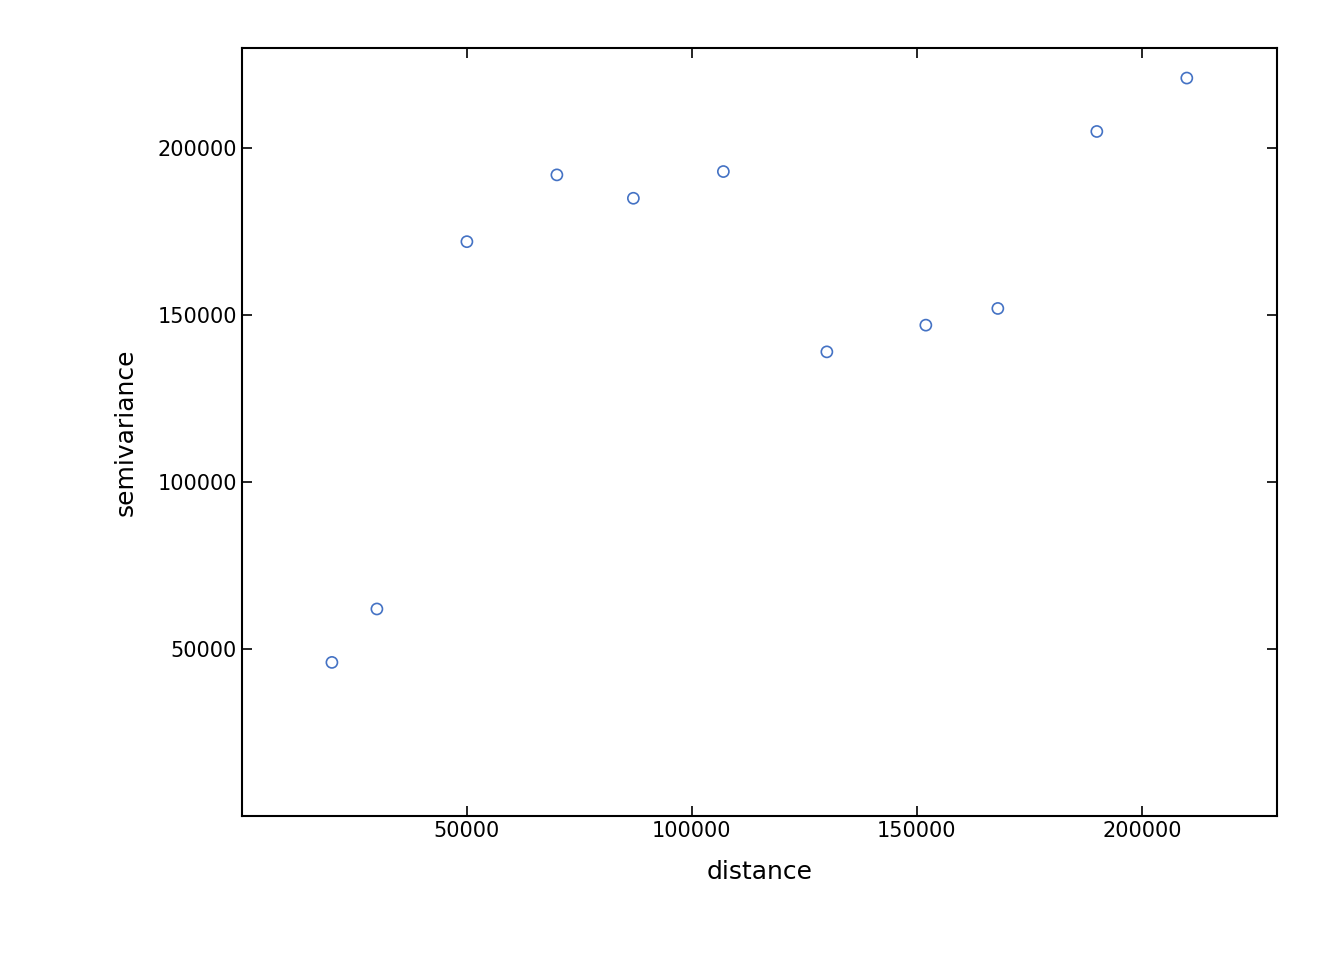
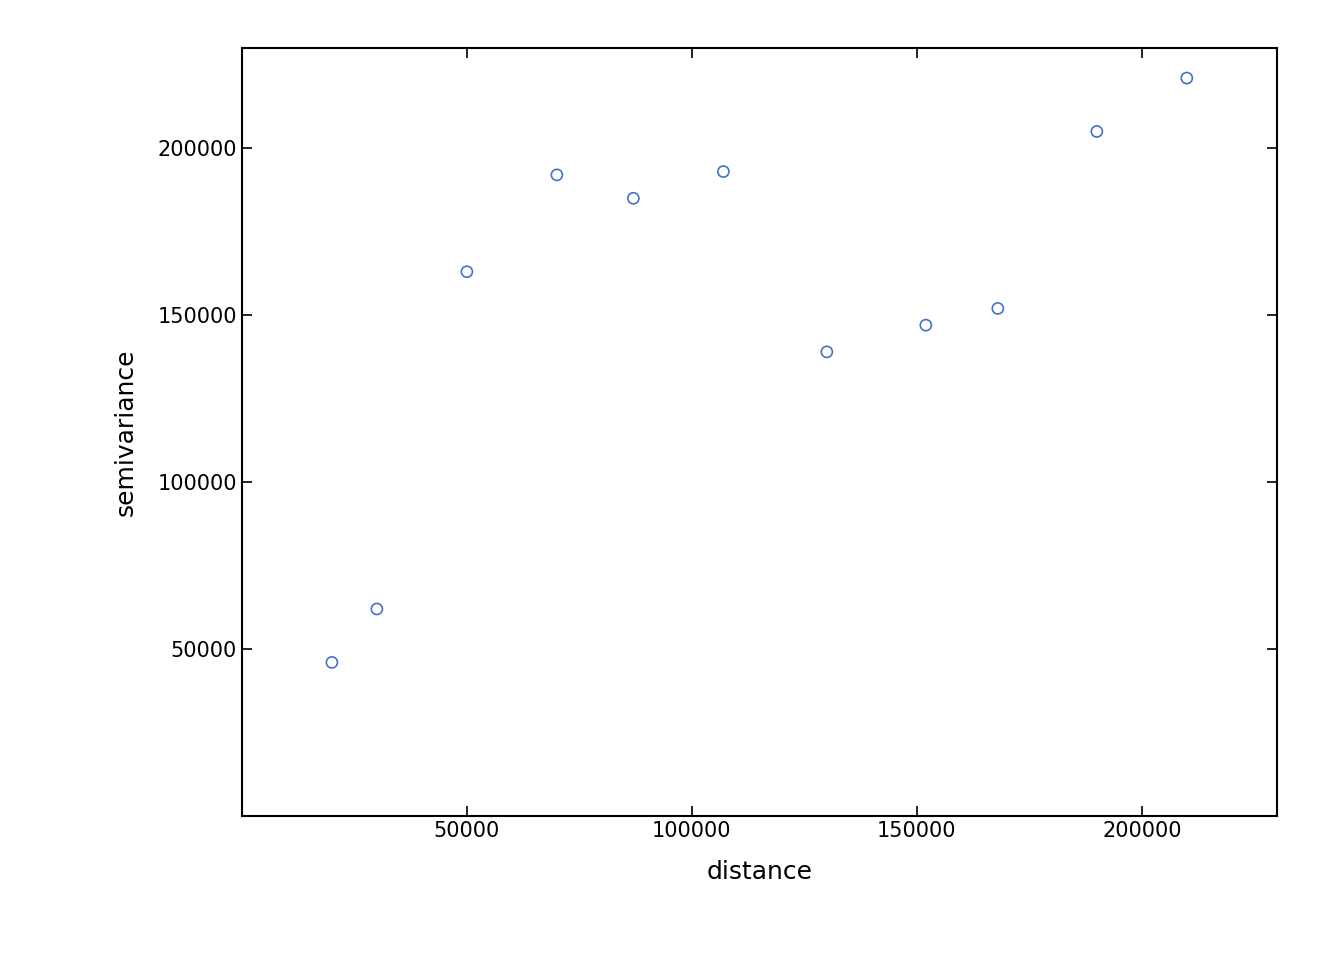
50000: 172000 -> 163000
